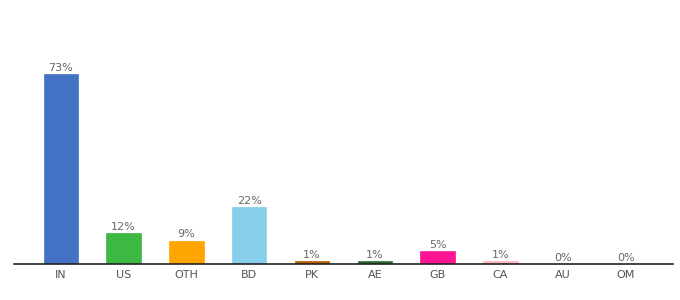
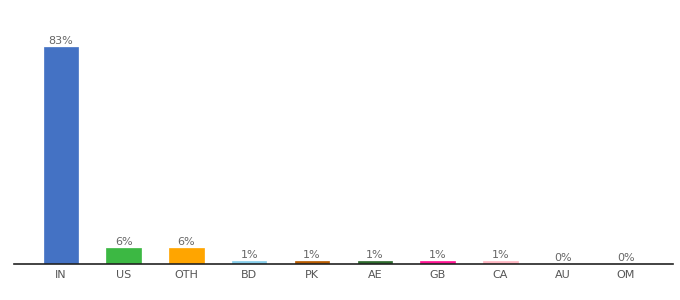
IN: 73% -> 83%
US: 12% -> 6%
OTH: 9% -> 6%
BD: 22% -> 1%
GB: 5% -> 1%
